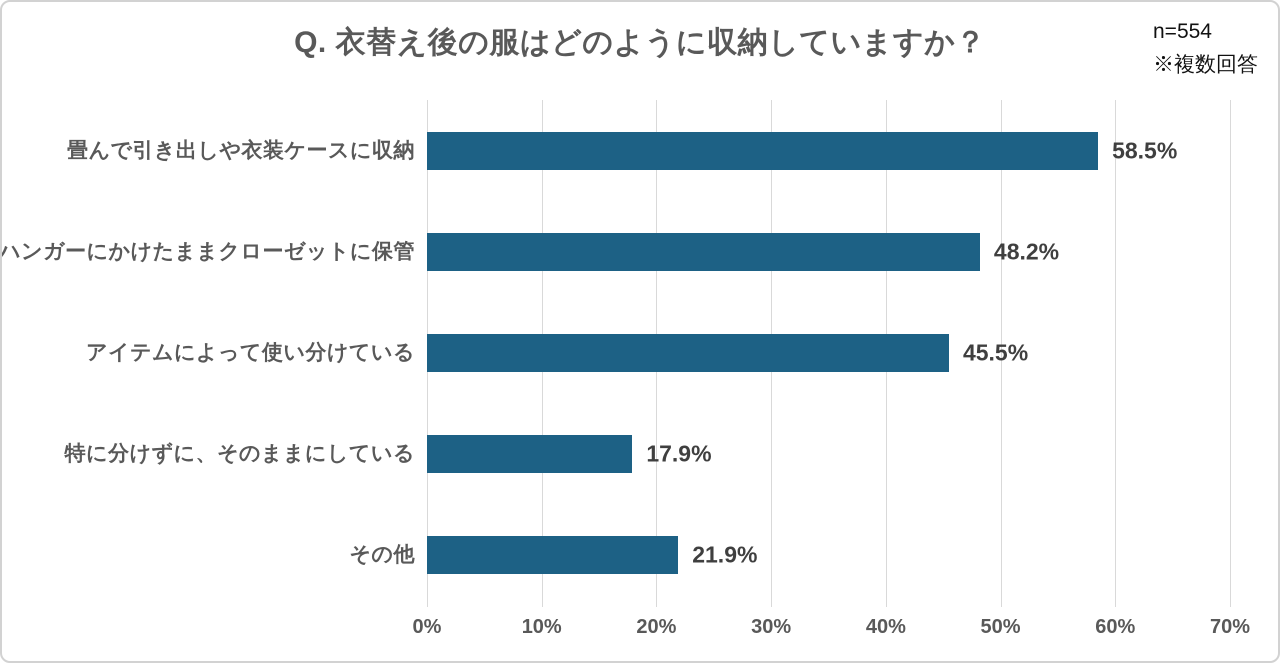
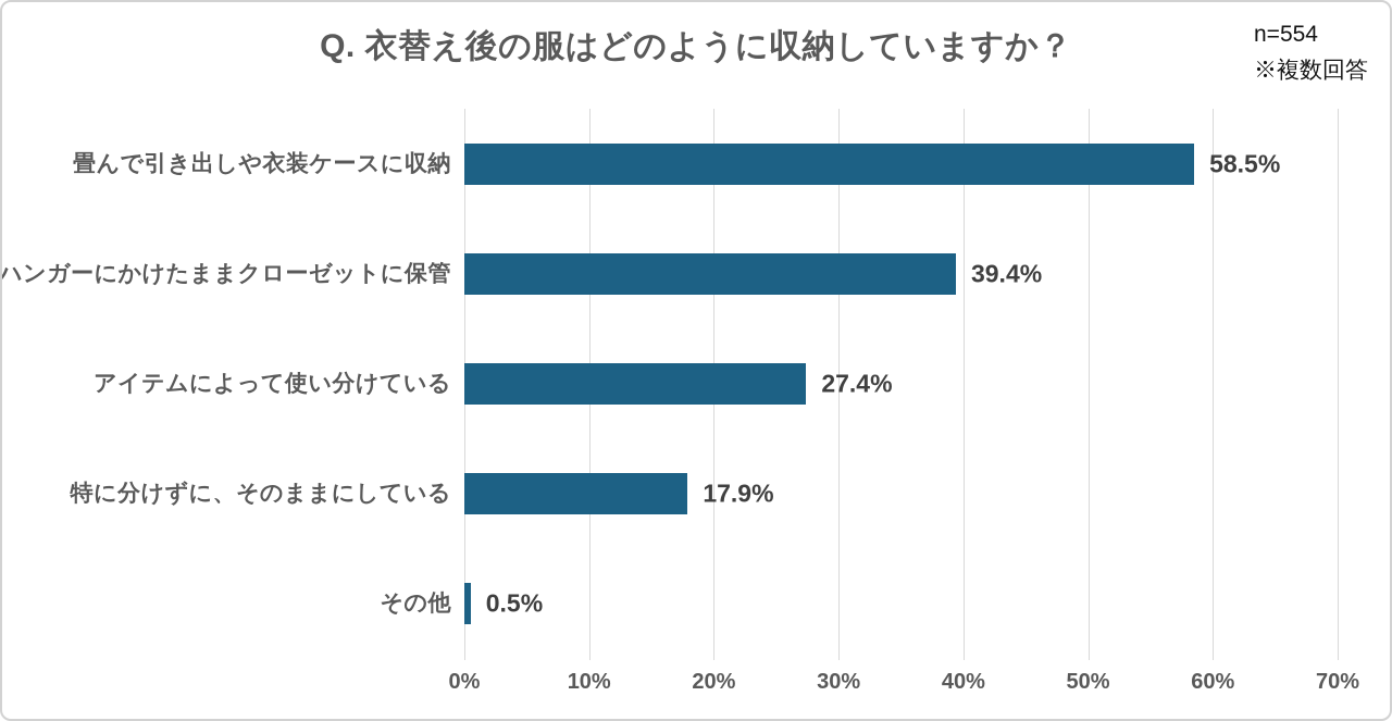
ハンガーにかけたままクローゼットに保管: 48.2% -> 39.4%
アイテムによって使い分けている: 45.5% -> 27.4%
その他: 21.9% -> 0.5%
